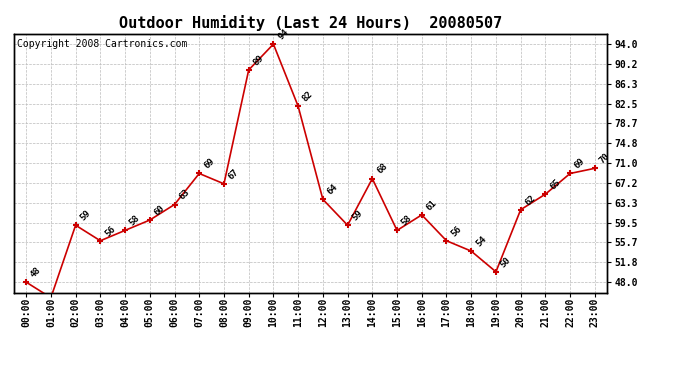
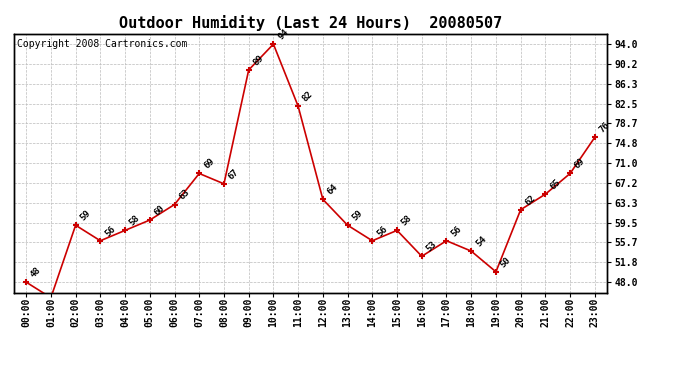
14:00: 68 -> 56
16:00: 61 -> 53
23:00: 70 -> 76
